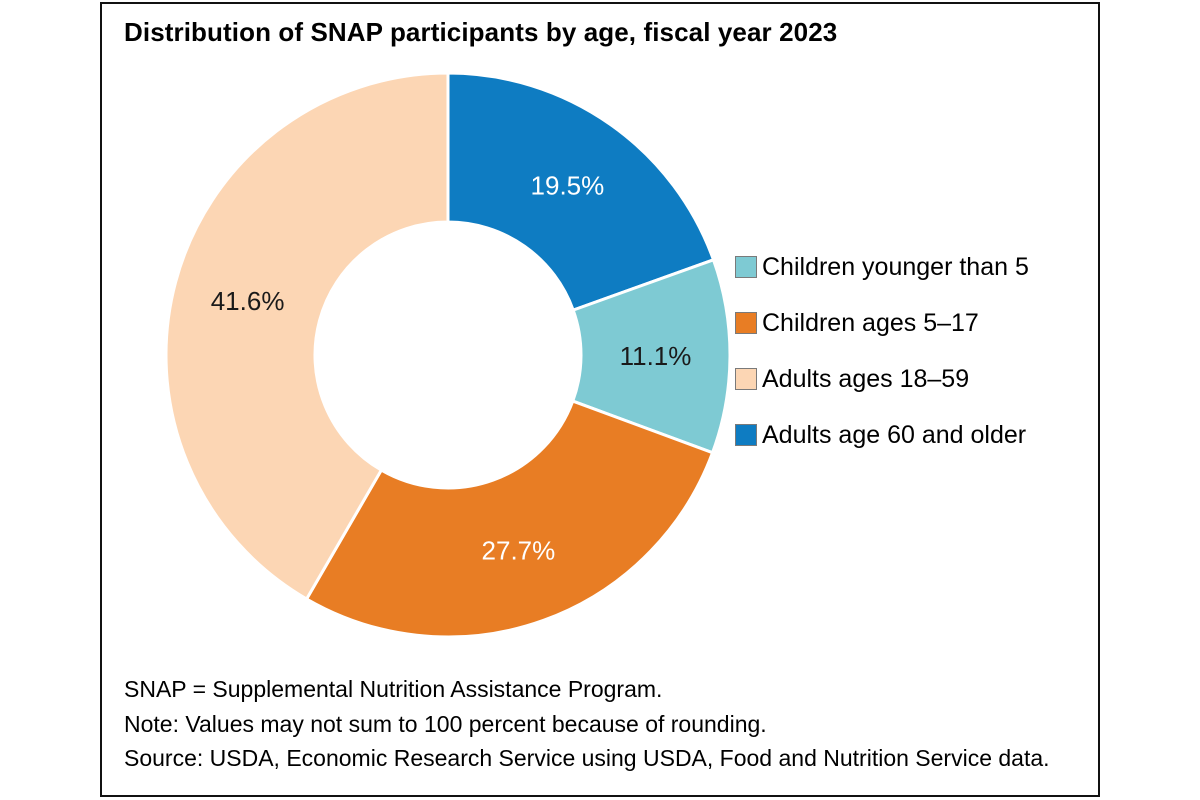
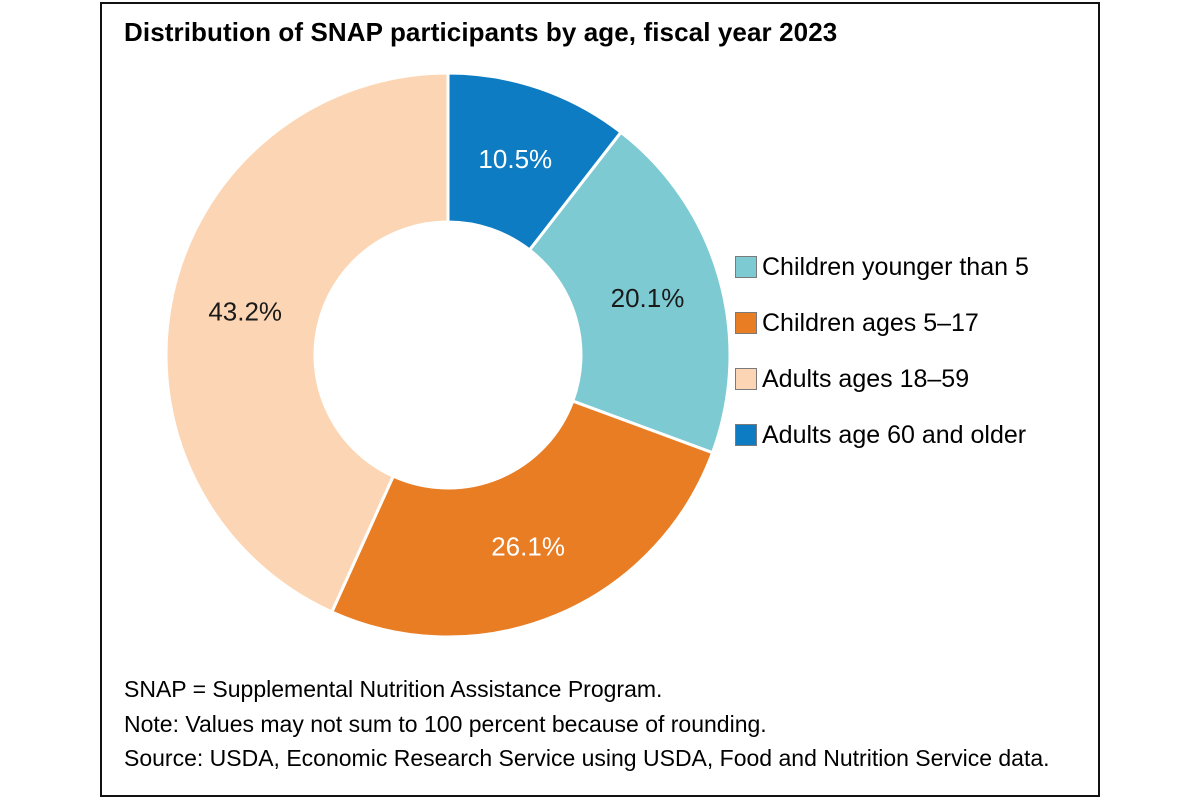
Adults age 60 and older: 19.5% -> 10.5%
Children younger than 5: 11.1% -> 20.1%
Children ages 5–17: 27.7% -> 26.1%
Adults ages 18–59: 41.6% -> 43.2%
